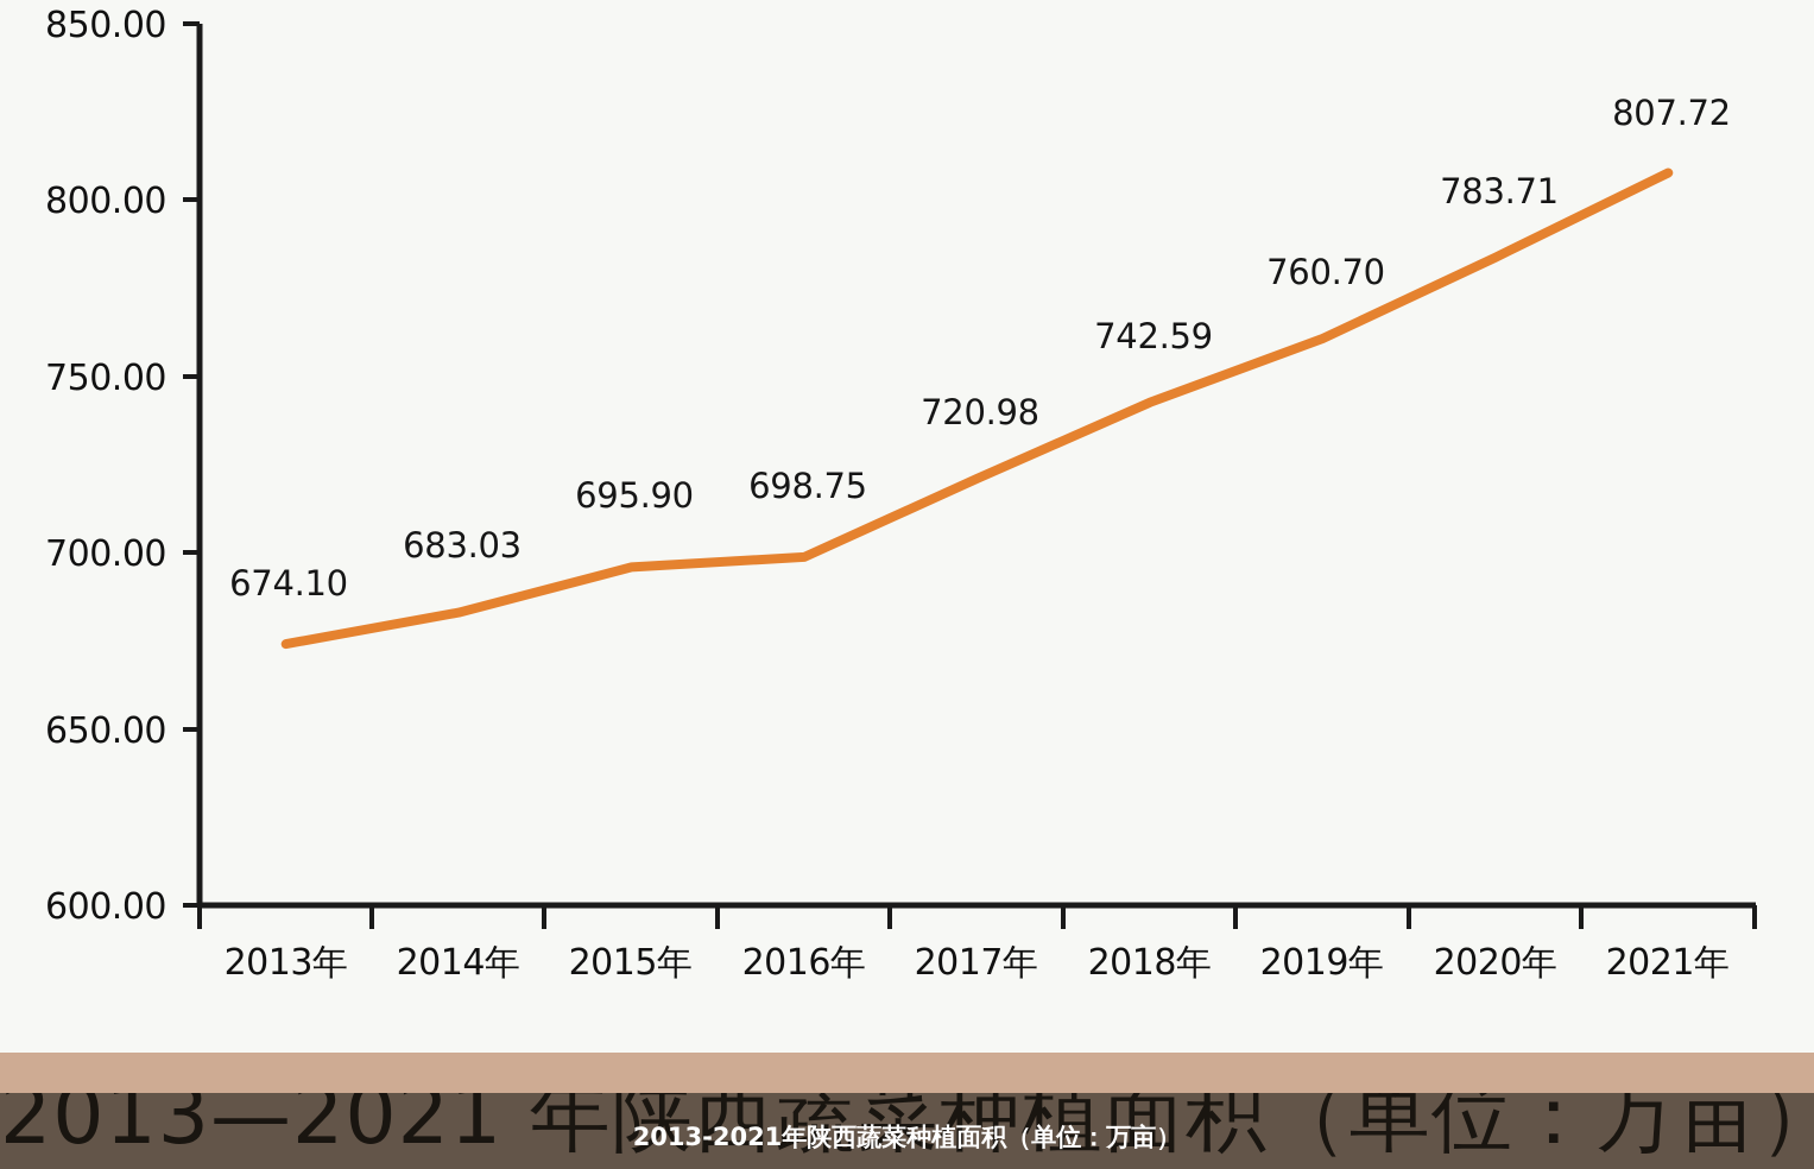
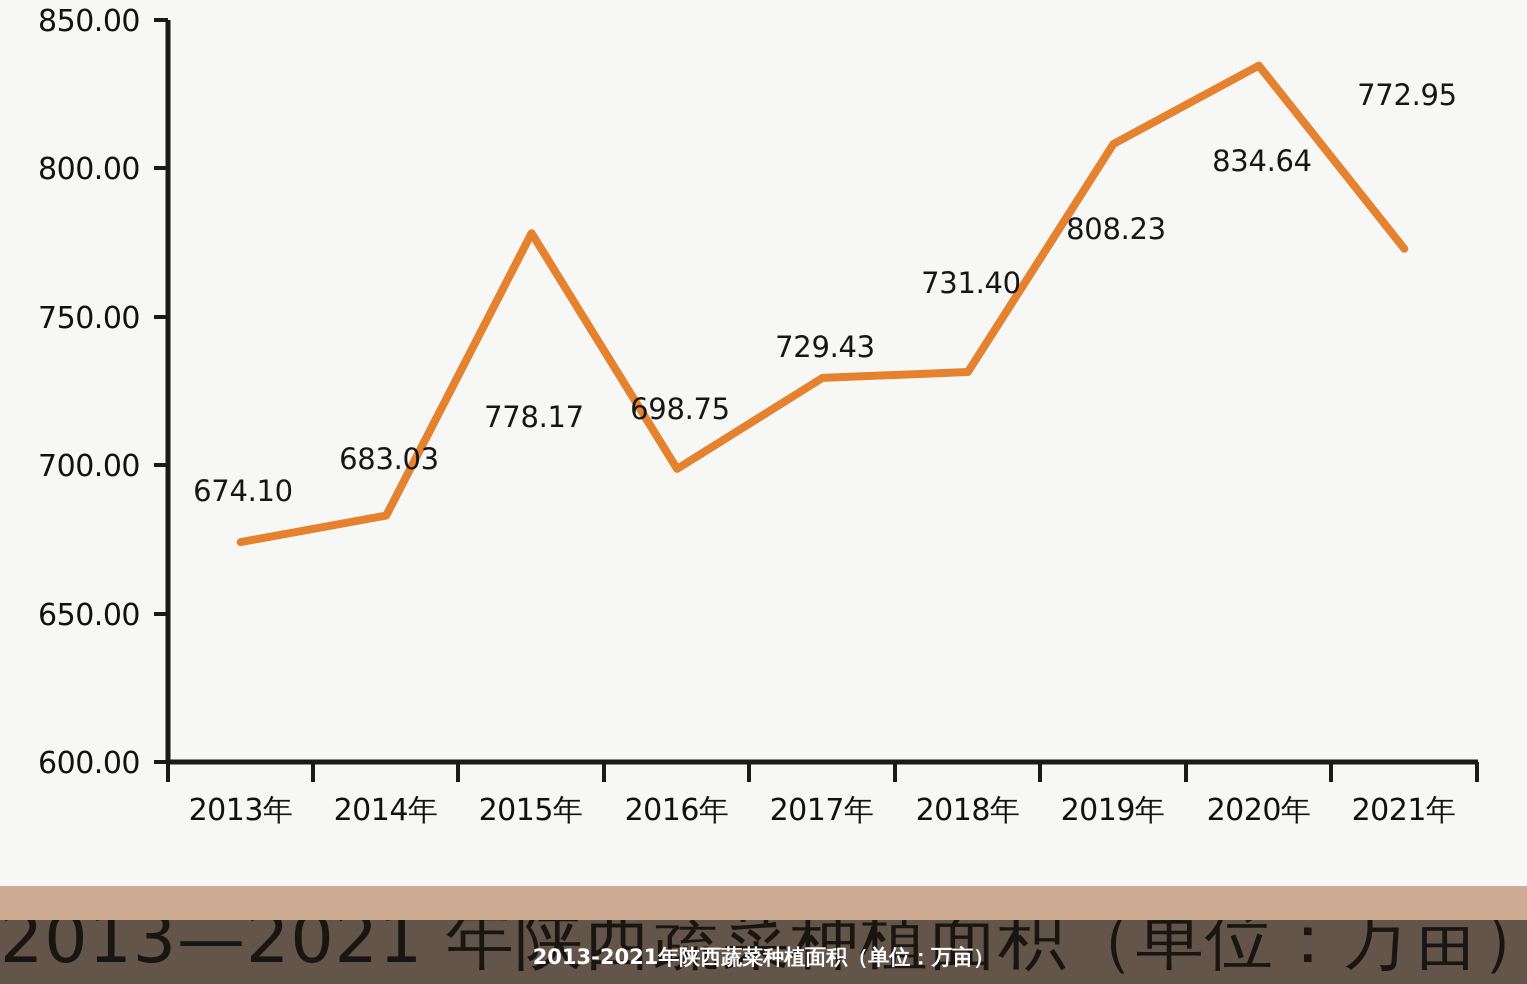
2015年: 695.90 -> 778.17
2017年: 720.98 -> 729.43
2018年: 742.59 -> 731.40
2019年: 760.70 -> 808.23
2020年: 783.71 -> 834.64
2021年: 807.72 -> 772.95
